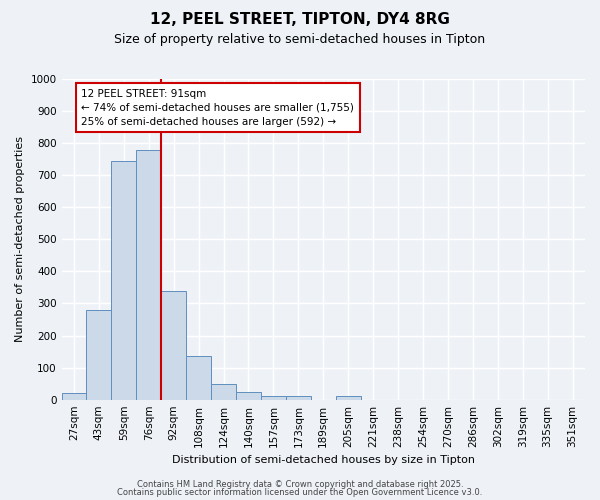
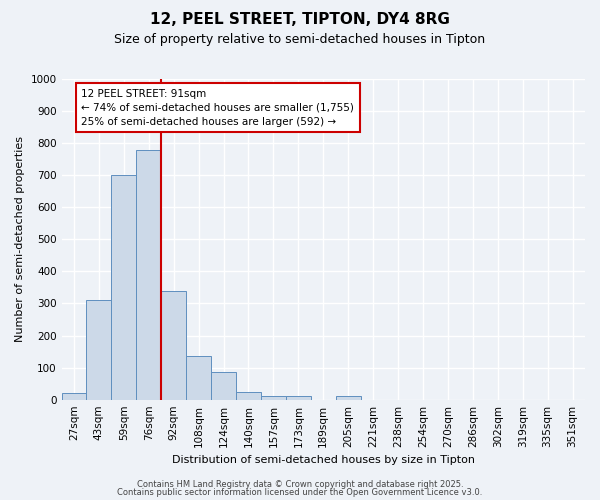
43sqm: 280 -> 310
59sqm: 745 -> 700
124sqm: 48 -> 85
